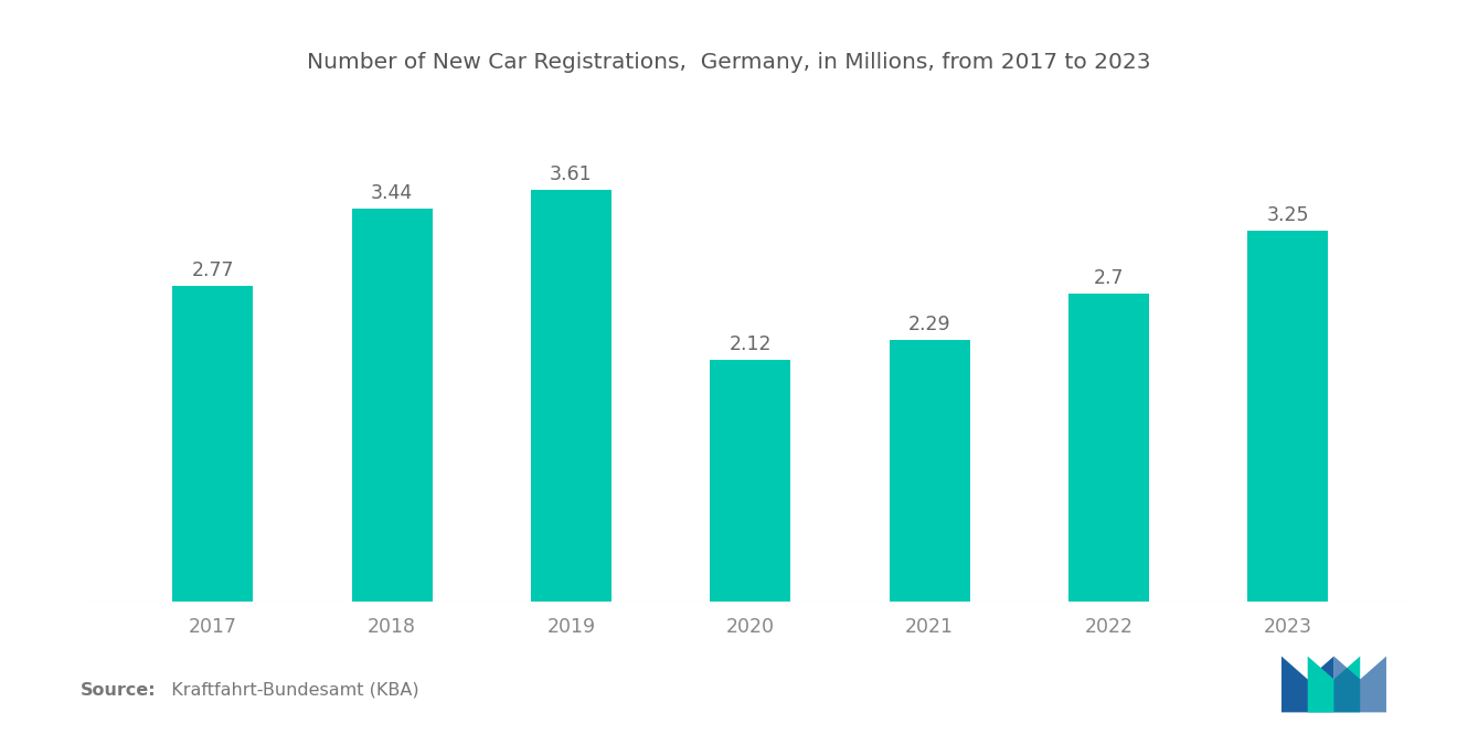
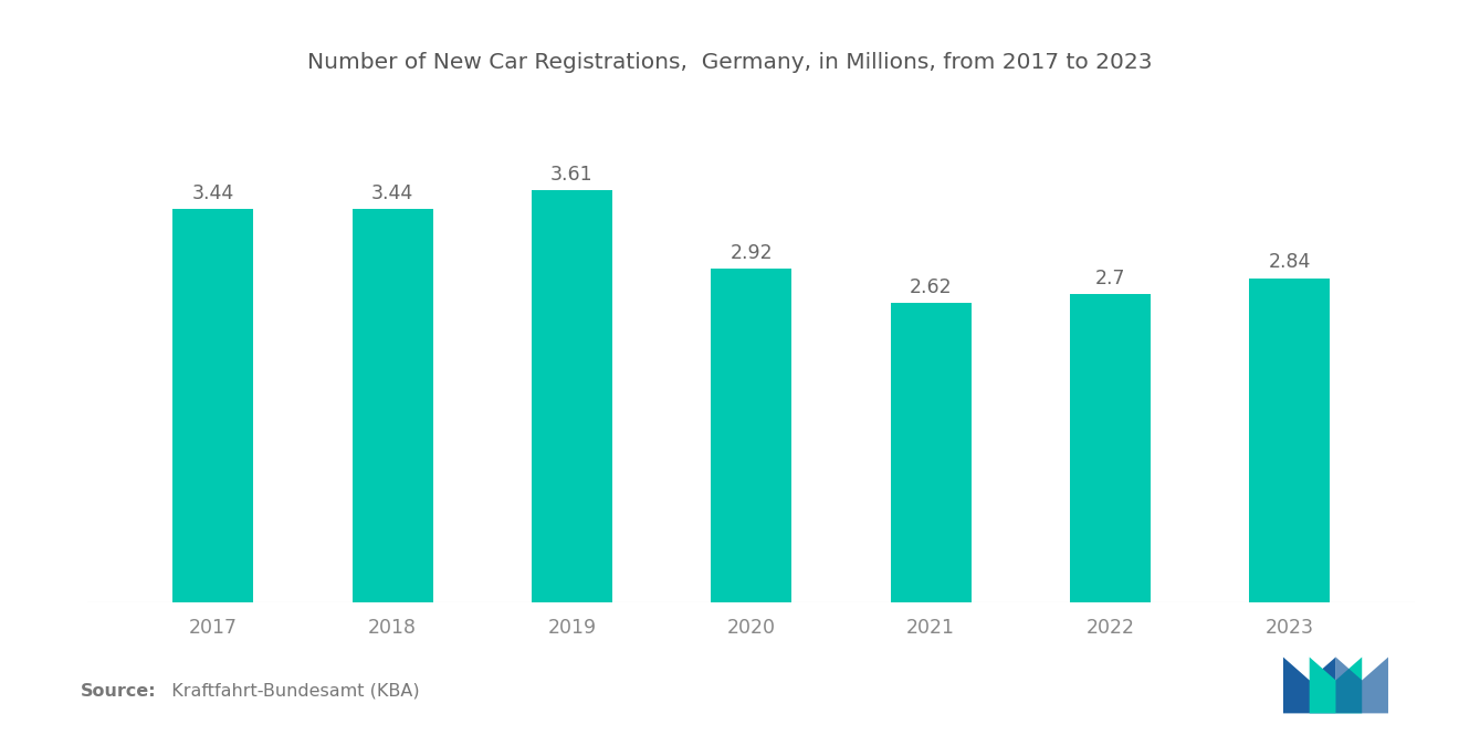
2017: 2.77 -> 3.44
2020: 2.12 -> 2.92
2021: 2.29 -> 2.62
2023: 3.25 -> 2.84
